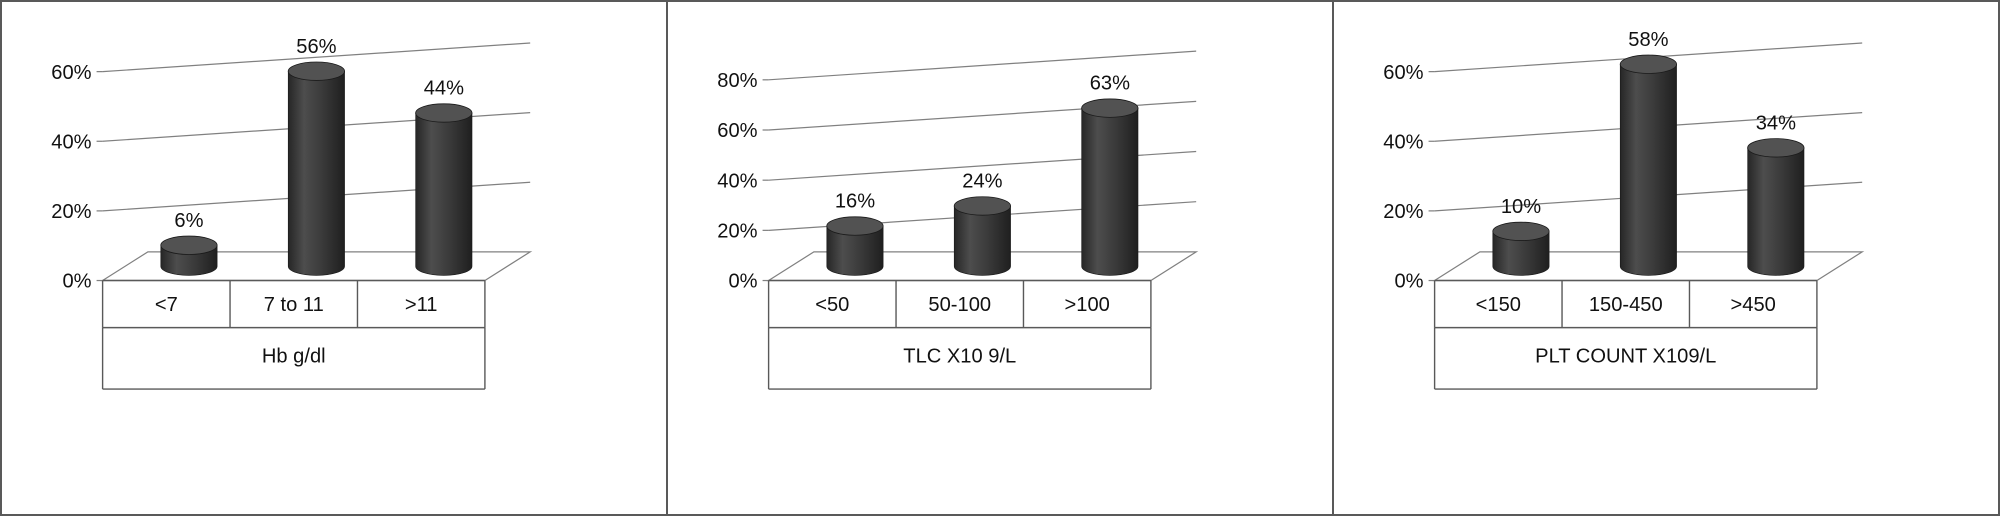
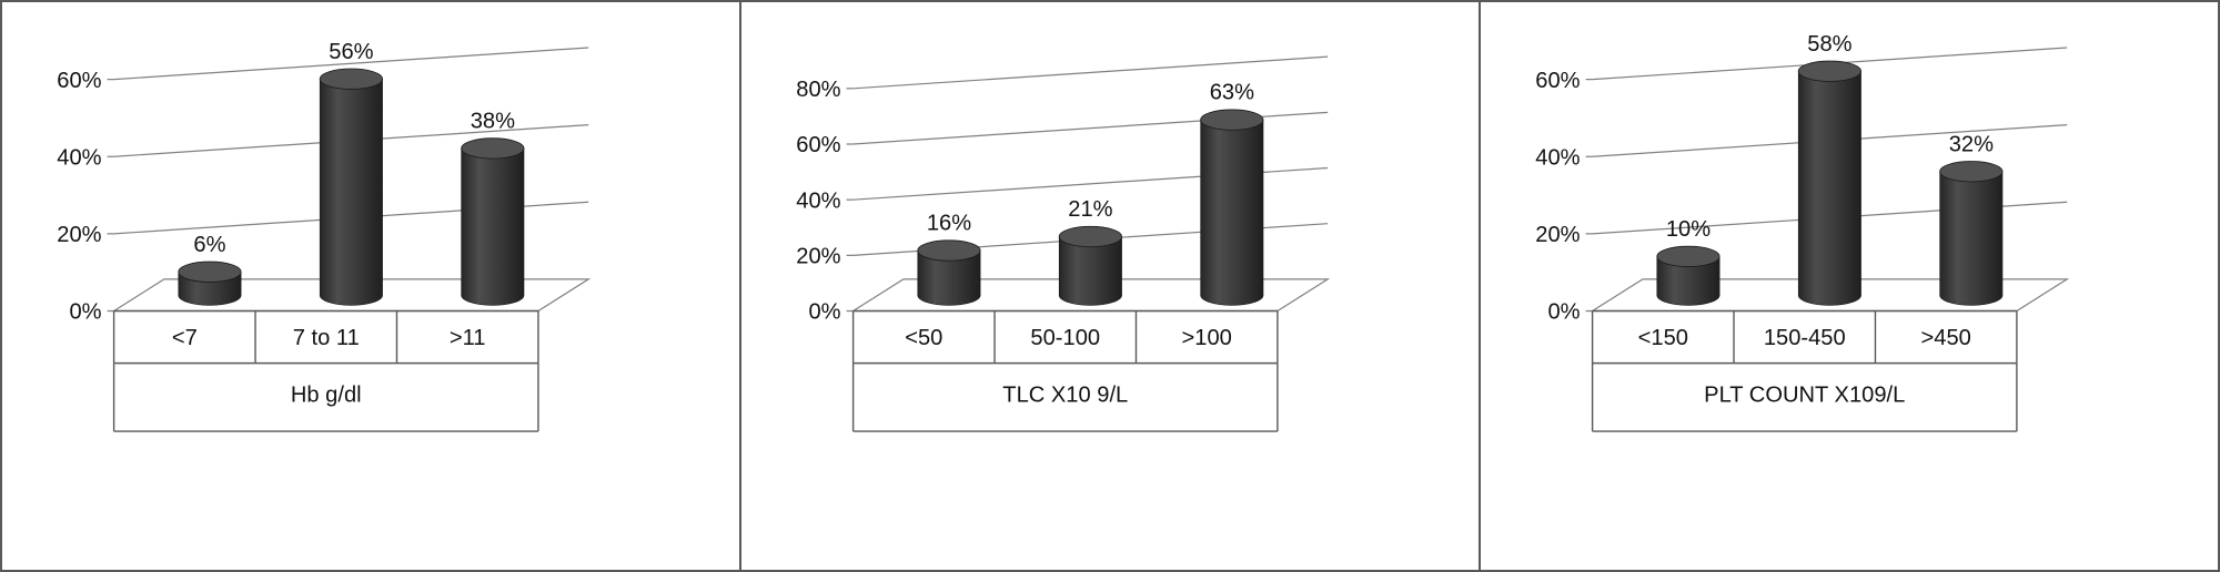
Hb g/dl/>11: 44% -> 38%
TLC X10 9/L/50-100: 24% -> 21%
PLT COUNT X109/L/>450: 34% -> 32%
